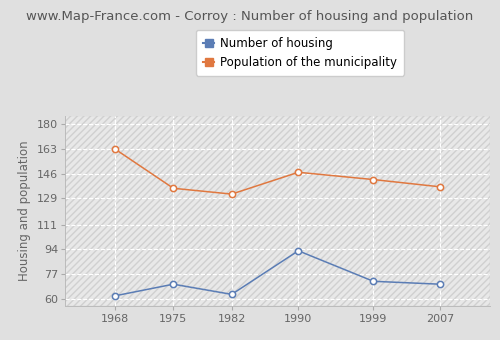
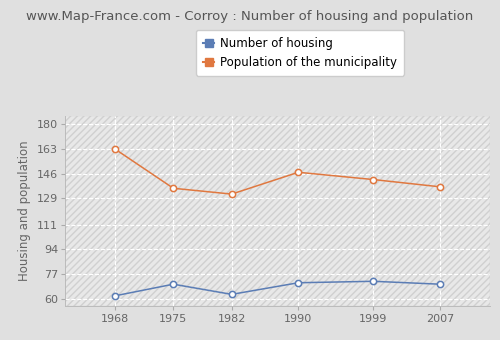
Number of housing/1990: 93 -> 71
